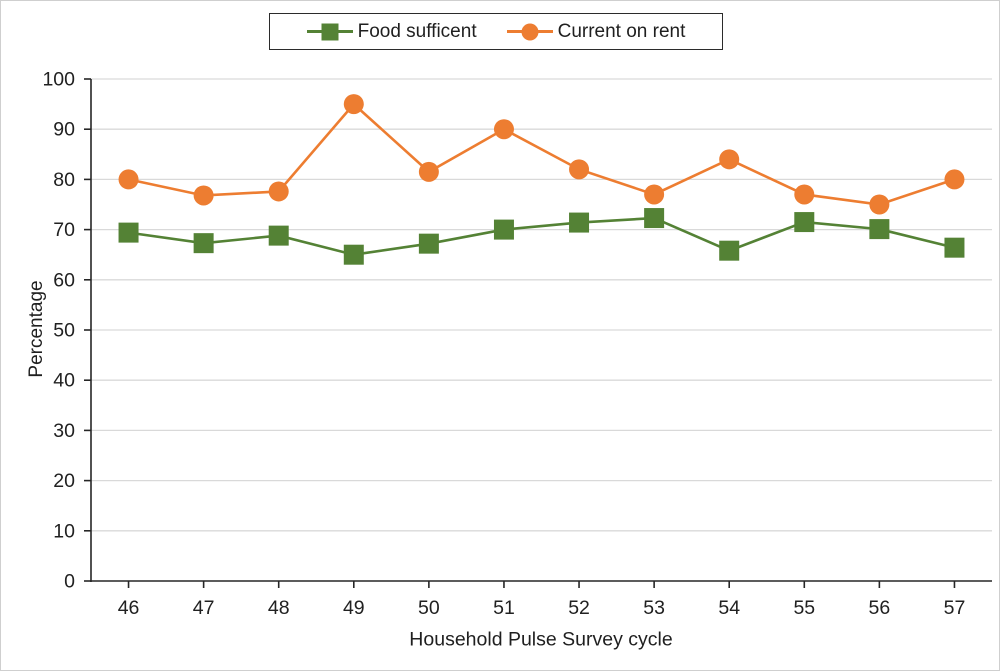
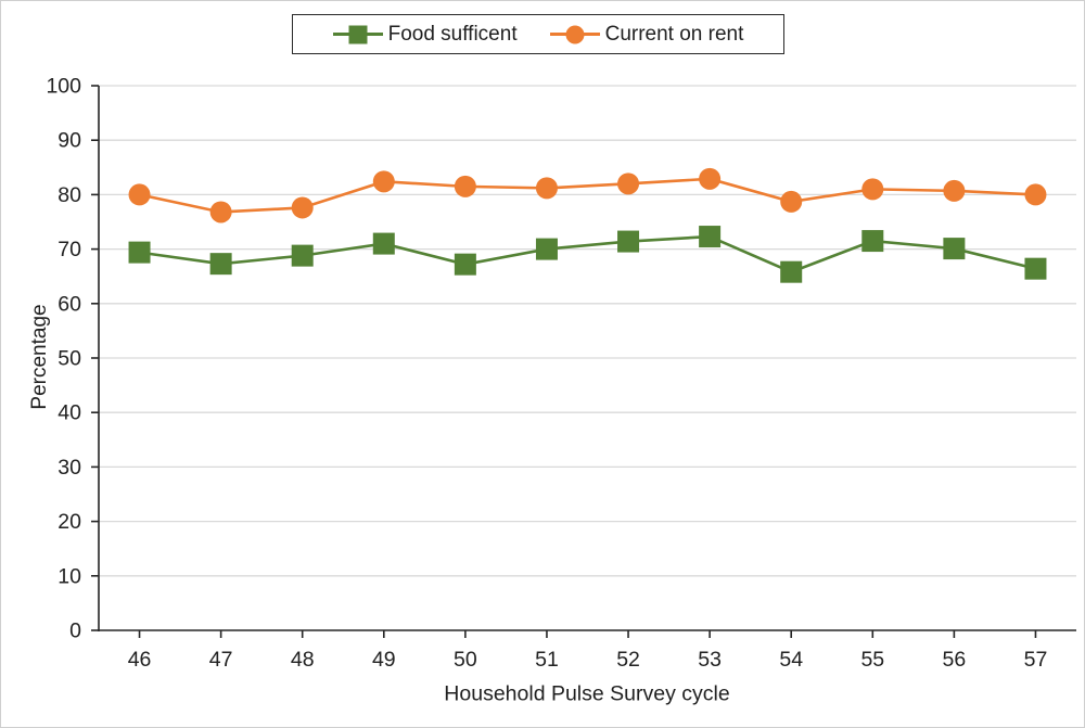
Food sufficent/49: 65 -> 71
Current on rent/49: 95 -> 82
Current on rent/51: 90 -> 81
Current on rent/53: 77 -> 83
Current on rent/54: 84 -> 79
Current on rent/55: 77 -> 81
Current on rent/56: 75 -> 81
